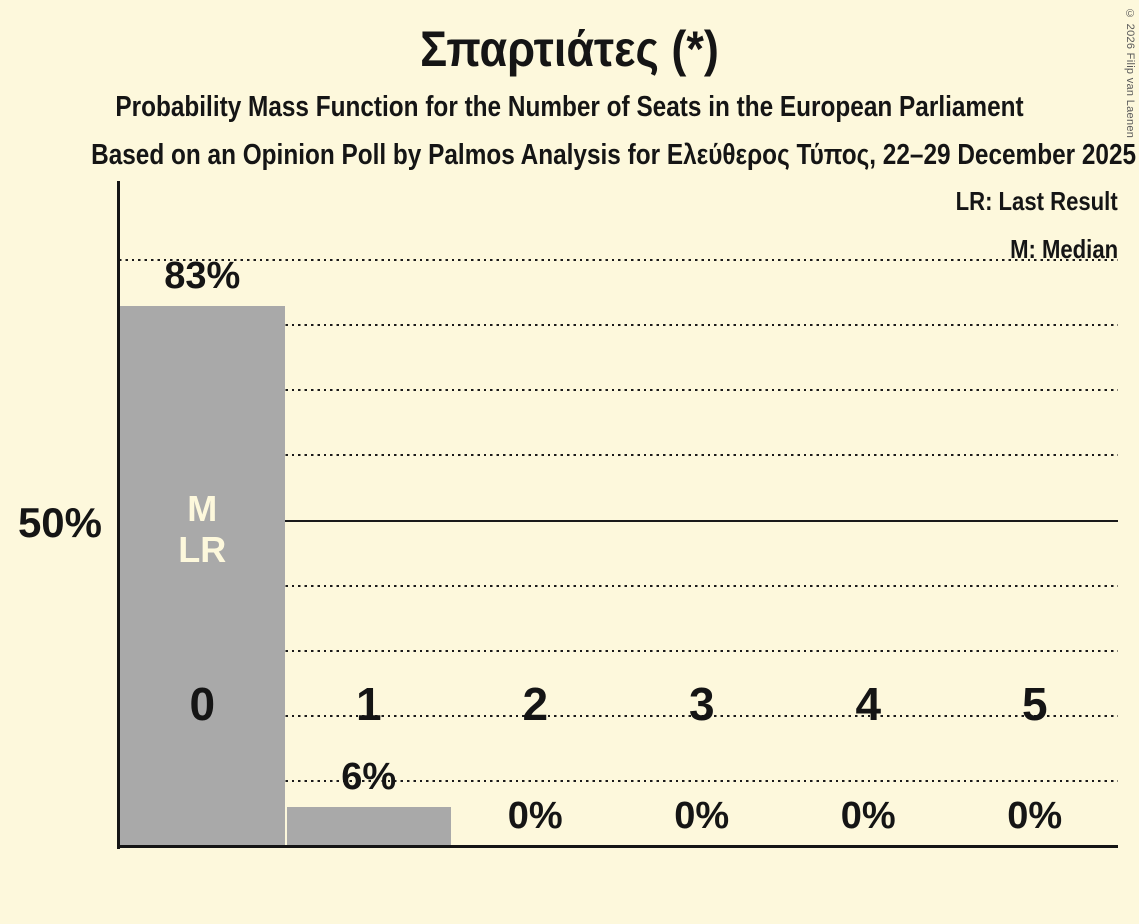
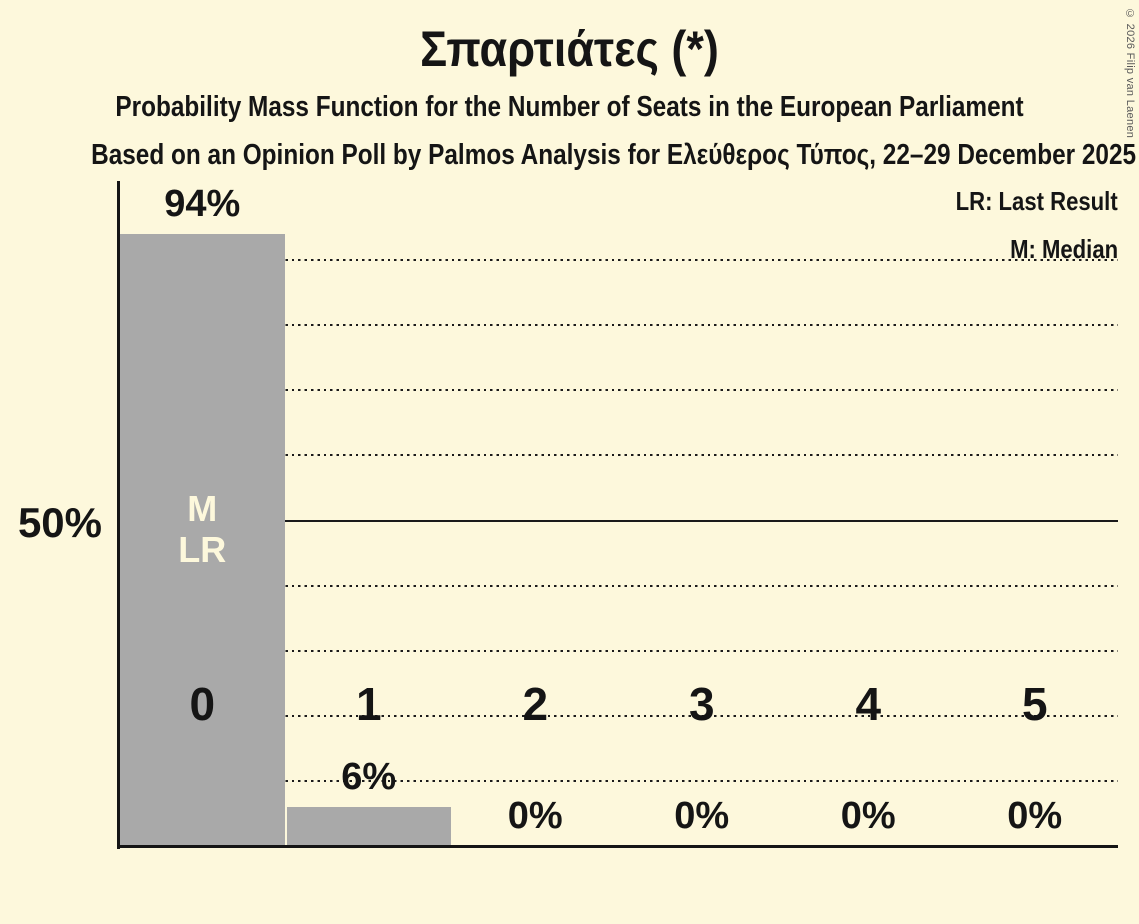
0: 83% -> 94%
